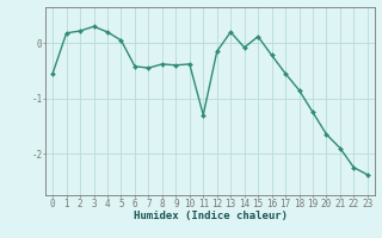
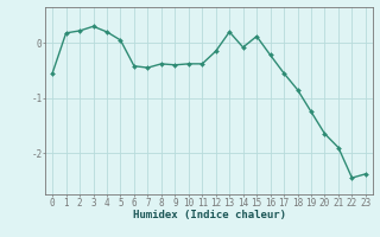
11: -1.30 -> -0.38
22: -2.25 -> -2.45
